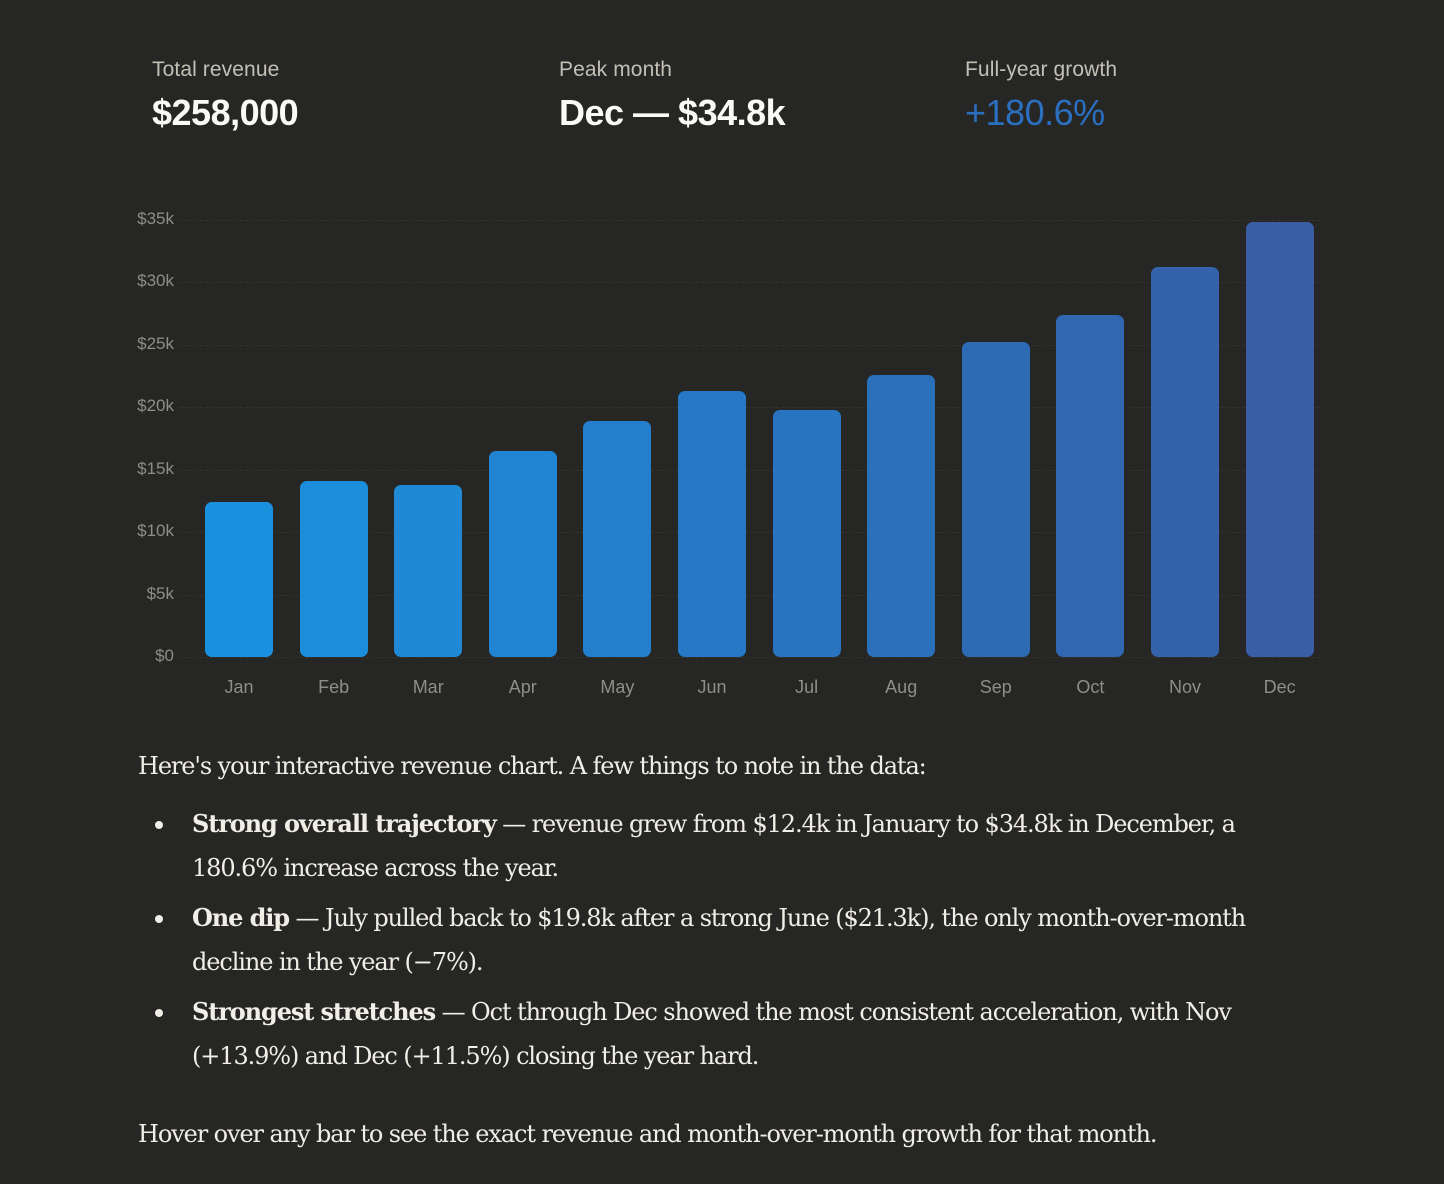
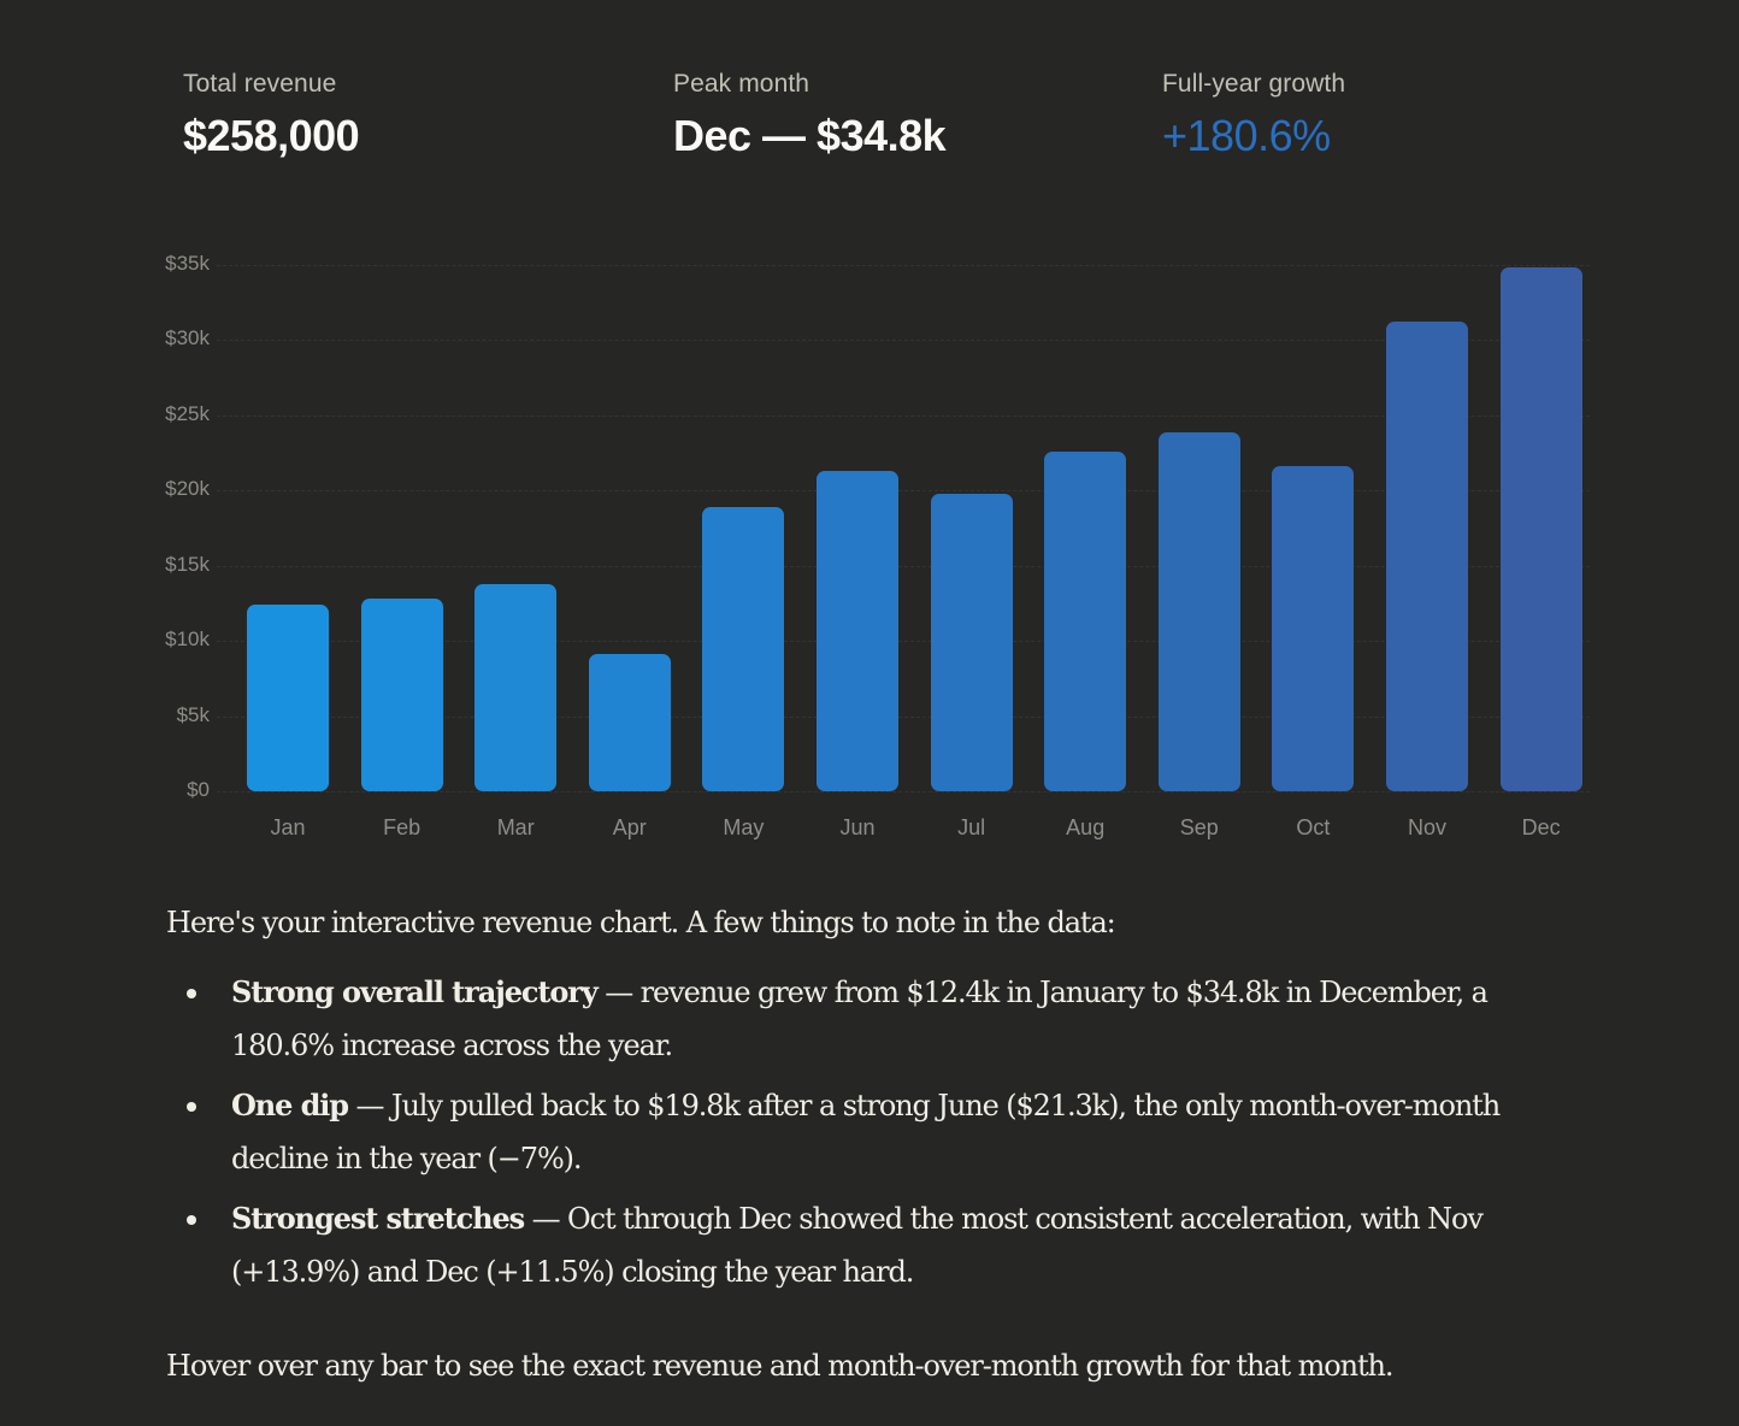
Feb: $14.1k -> $12.8k
Apr: $16.5k -> $9.1k
Sep: $25.2k -> $23.9k
Oct: $27.4k -> $21.6k
